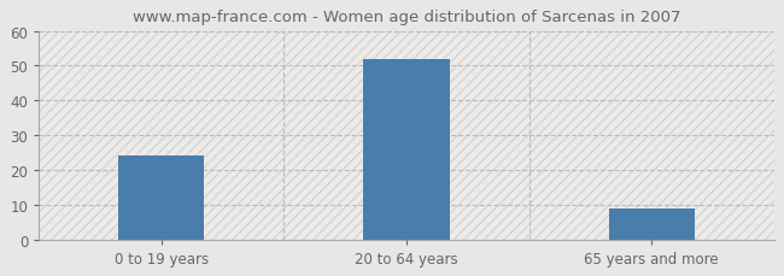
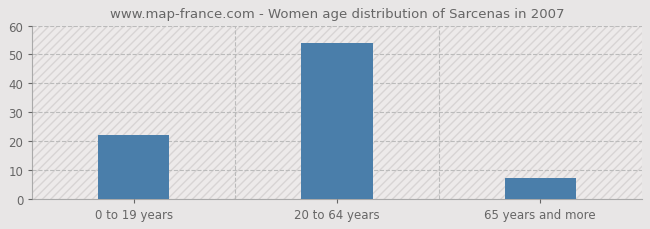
0 to 19 years: 24 -> 22
20 to 64 years: 52 -> 54
65 years and more: 9 -> 7
